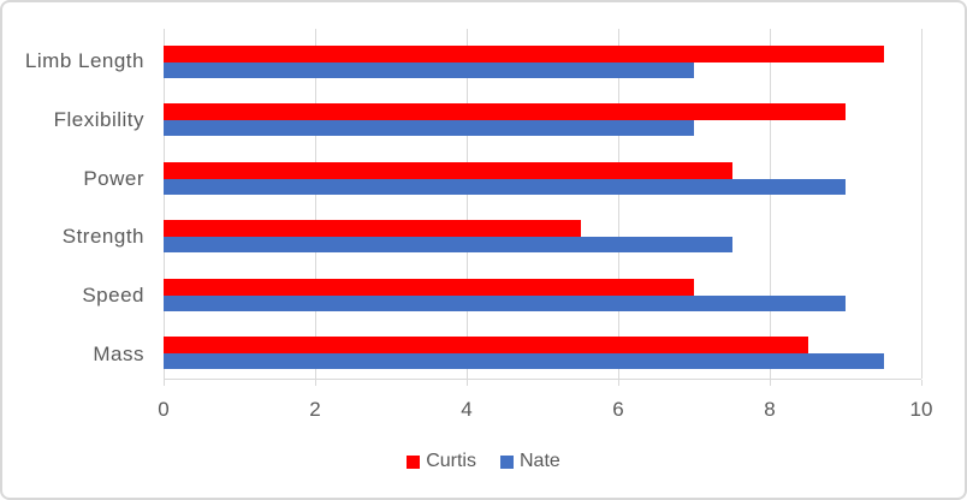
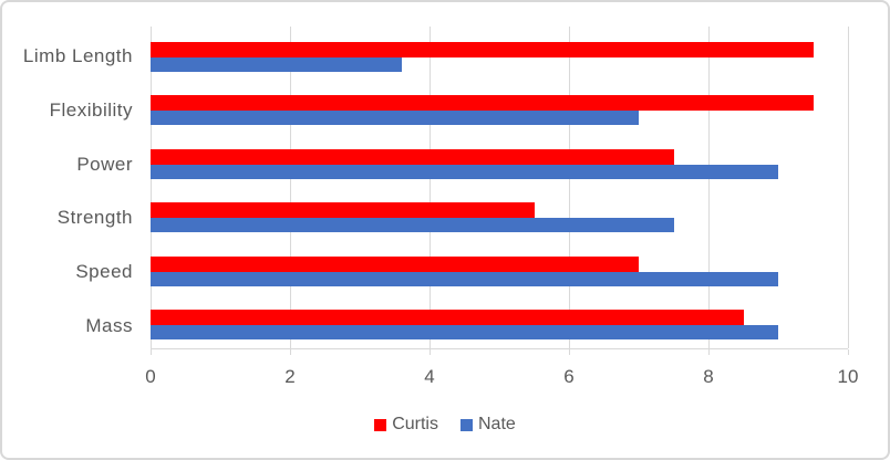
Nate/Limb Length: 7.0 -> 3.6
Curtis/Flexibility: 9.0 -> 9.5
Nate/Mass: 9.5 -> 9.0
